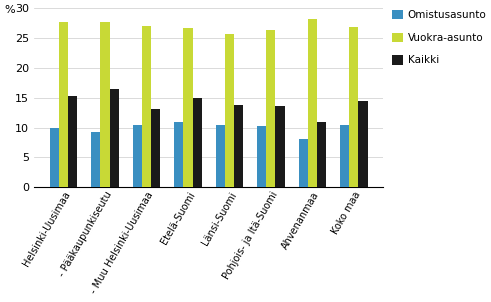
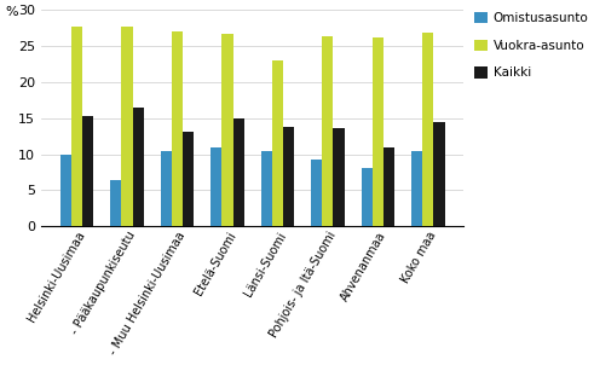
Omistusasunto/- Pääkaupunkiseutu: 9.3 -> 6.4
Vuokra-asunto/Länsi-Suomi: 25.7 -> 23.0
Omistusasunto/Pohjois- ja Itä-Suomi: 10.2 -> 9.2
Vuokra-asunto/Ahvenanmaa: 28.2 -> 26.2
